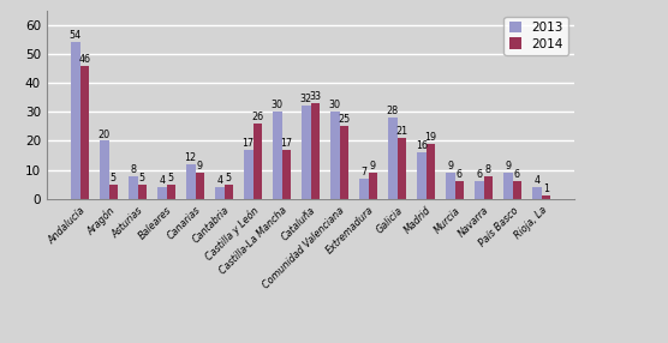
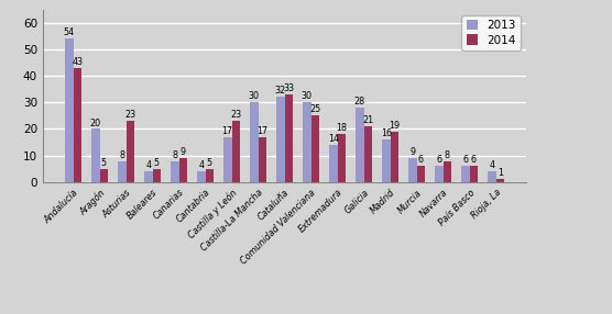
2014/Andalucía: 46 -> 43
2014/Asturias: 5 -> 23
2013/Canarias: 12 -> 8
2014/Castilla y León: 26 -> 23
2013/Extremadura: 7 -> 14
2014/Extremadura: 9 -> 18
2013/País Basco: 9 -> 6
